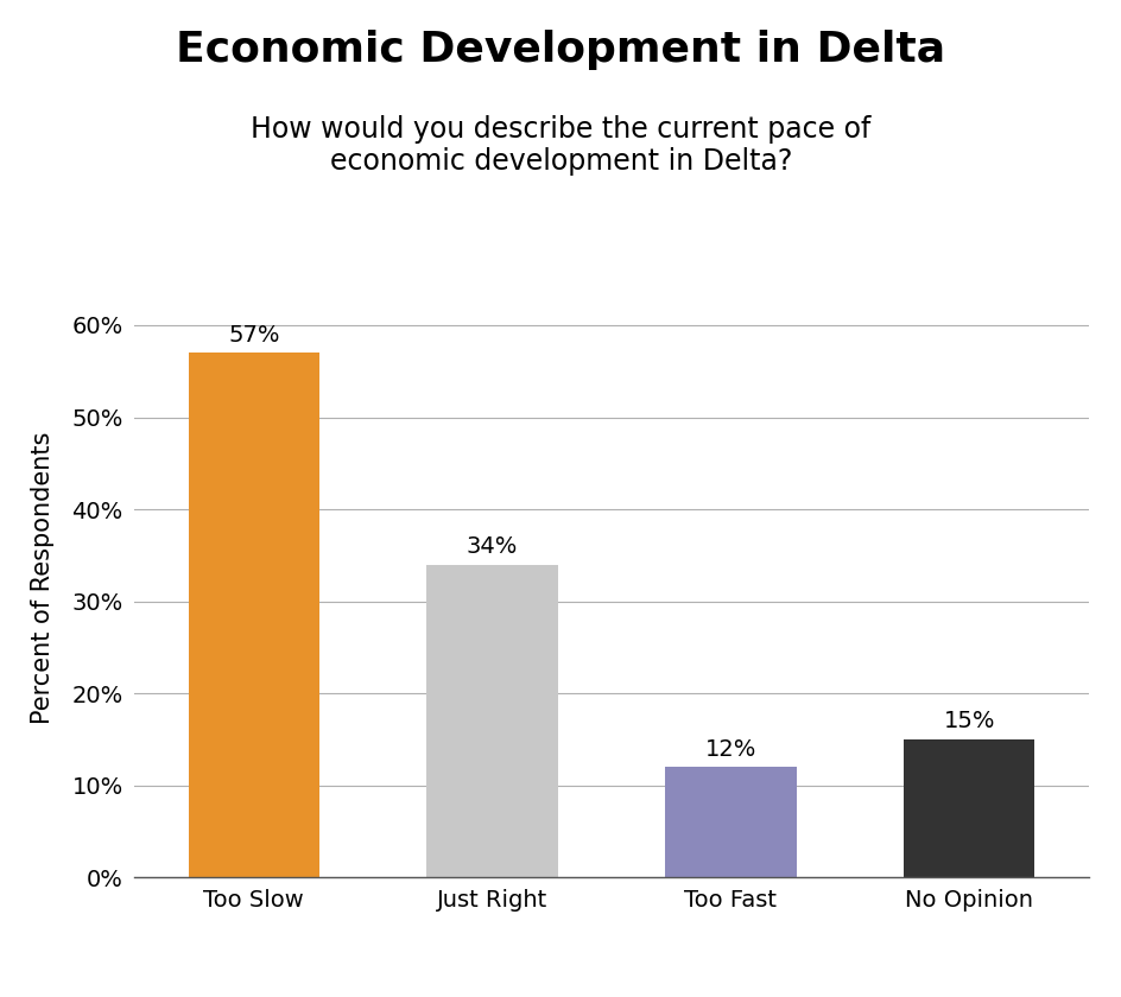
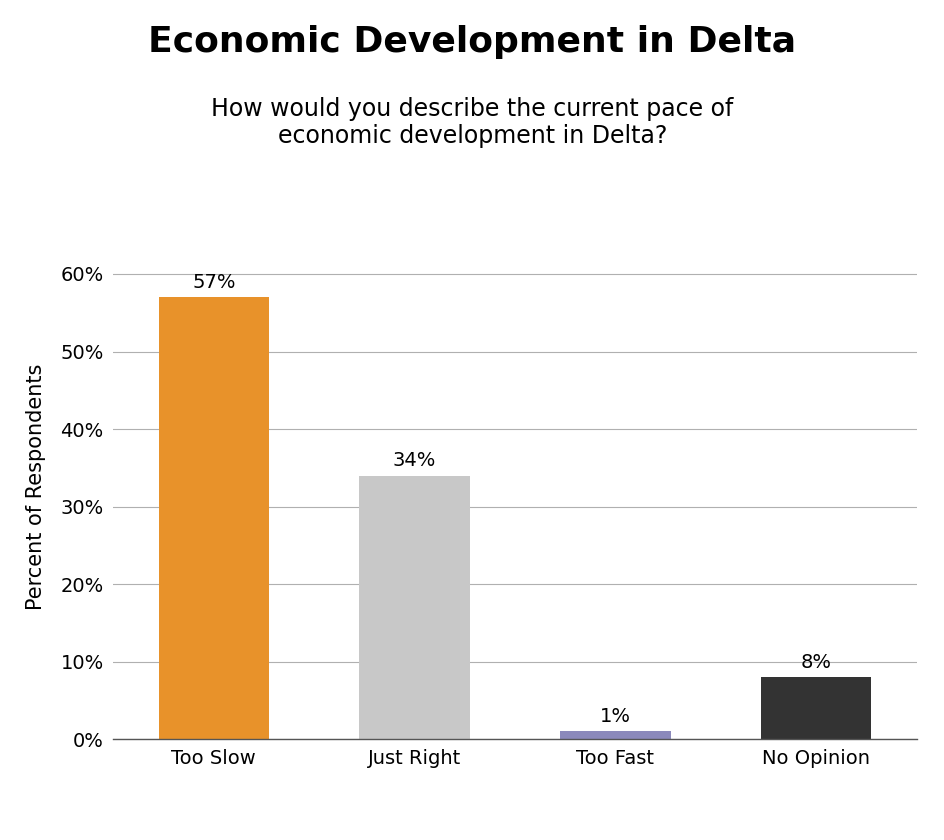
Too Fast: 12% -> 1%
No Opinion: 15% -> 8%
